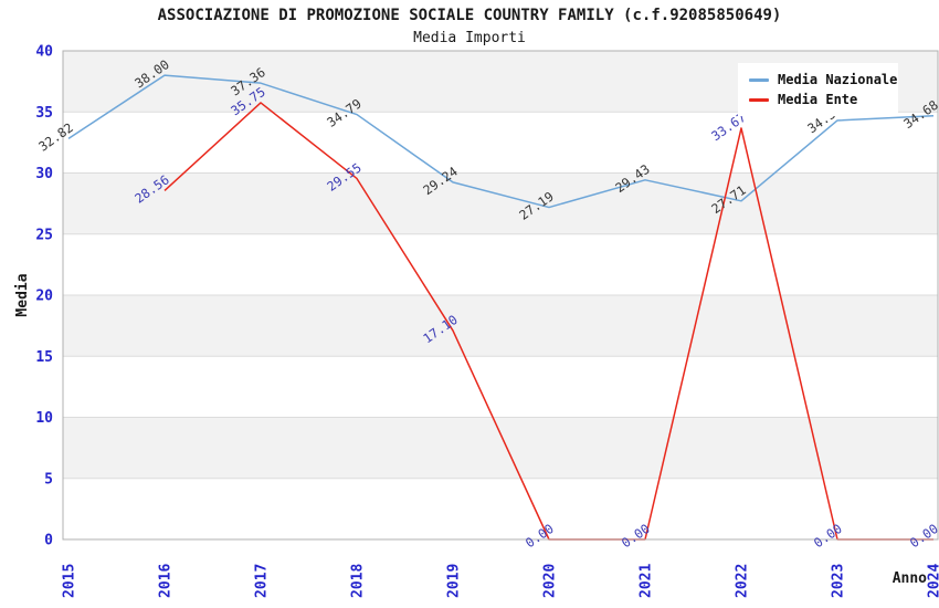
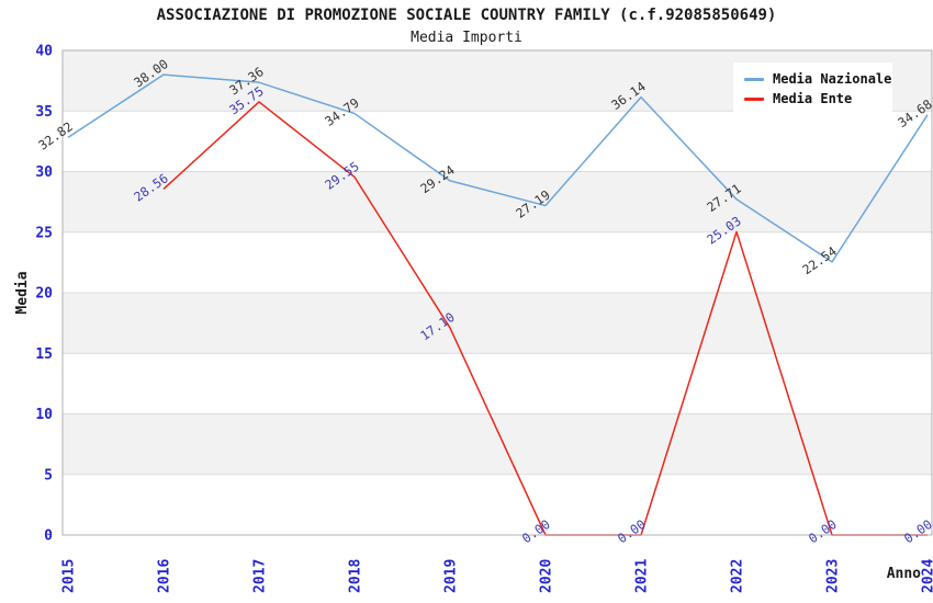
Media Nazionale/2021: 29.43 -> 36.14
Media Ente/2022: 33.67 -> 25.03
Media Nazionale/2023: 34.30 -> 22.54
